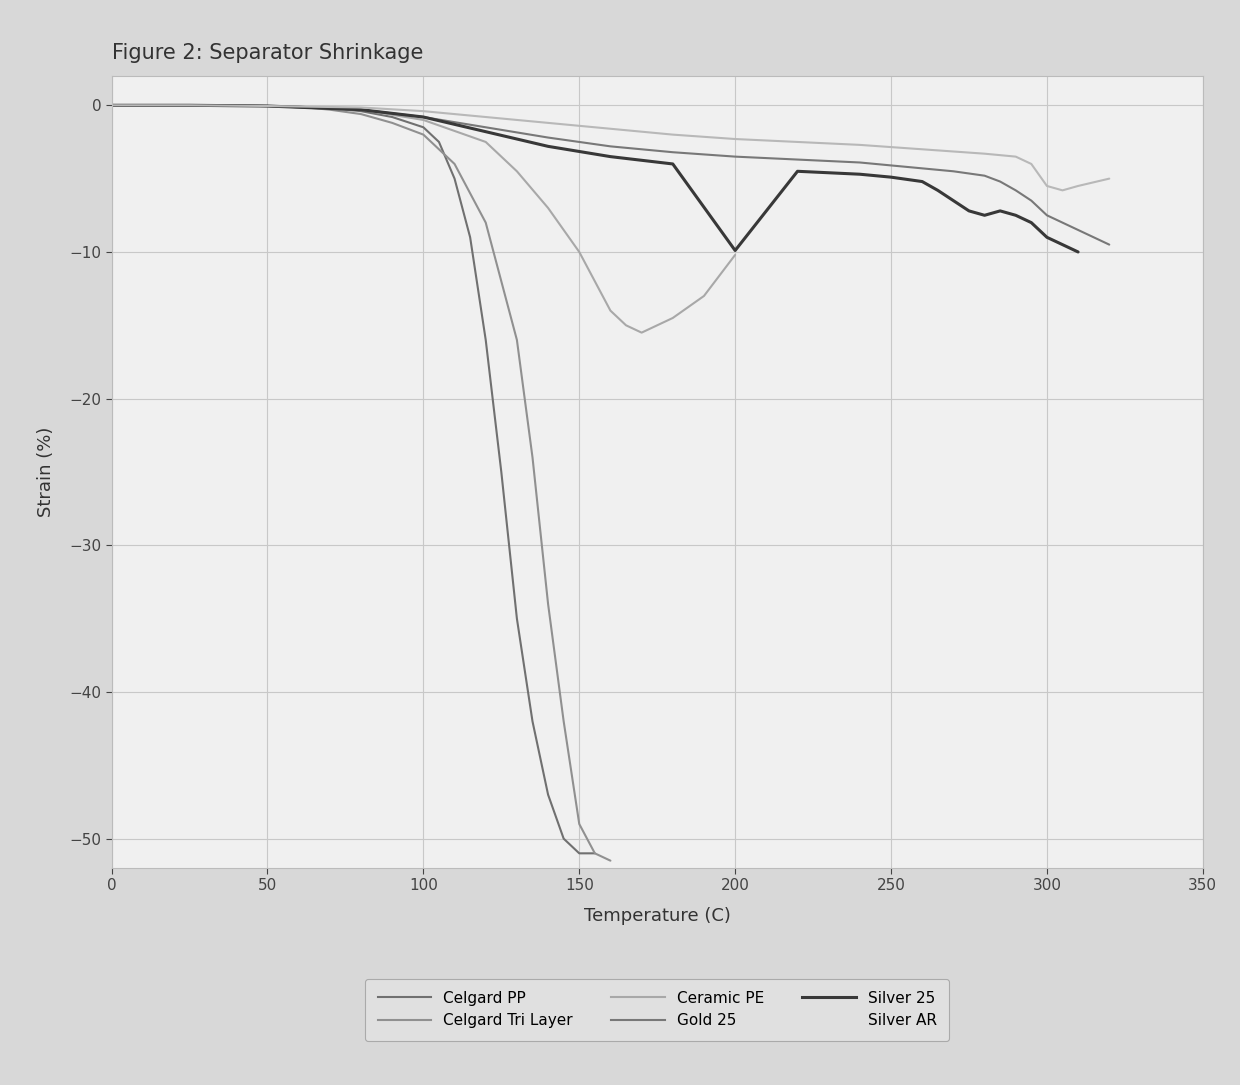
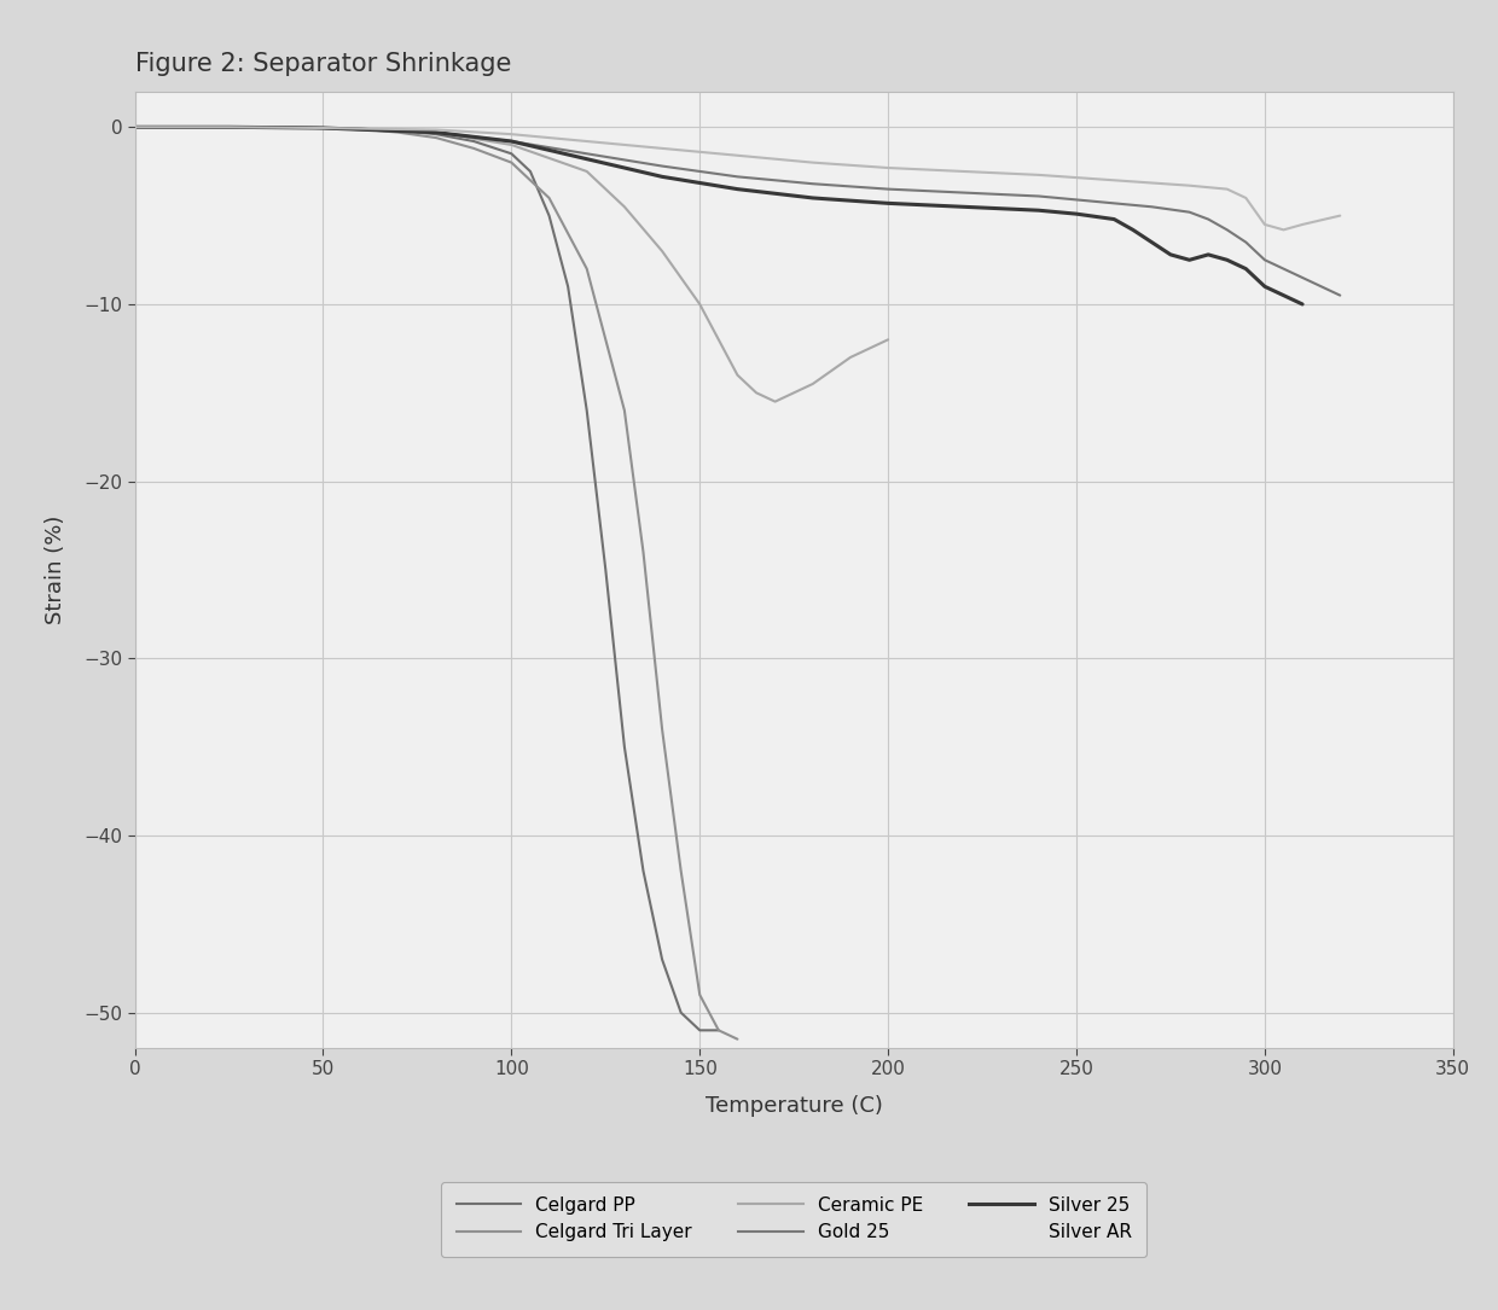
Ceramic PE/200: -10.2 -> -12.0
Silver 25/200: -9.9 -> -4.3
